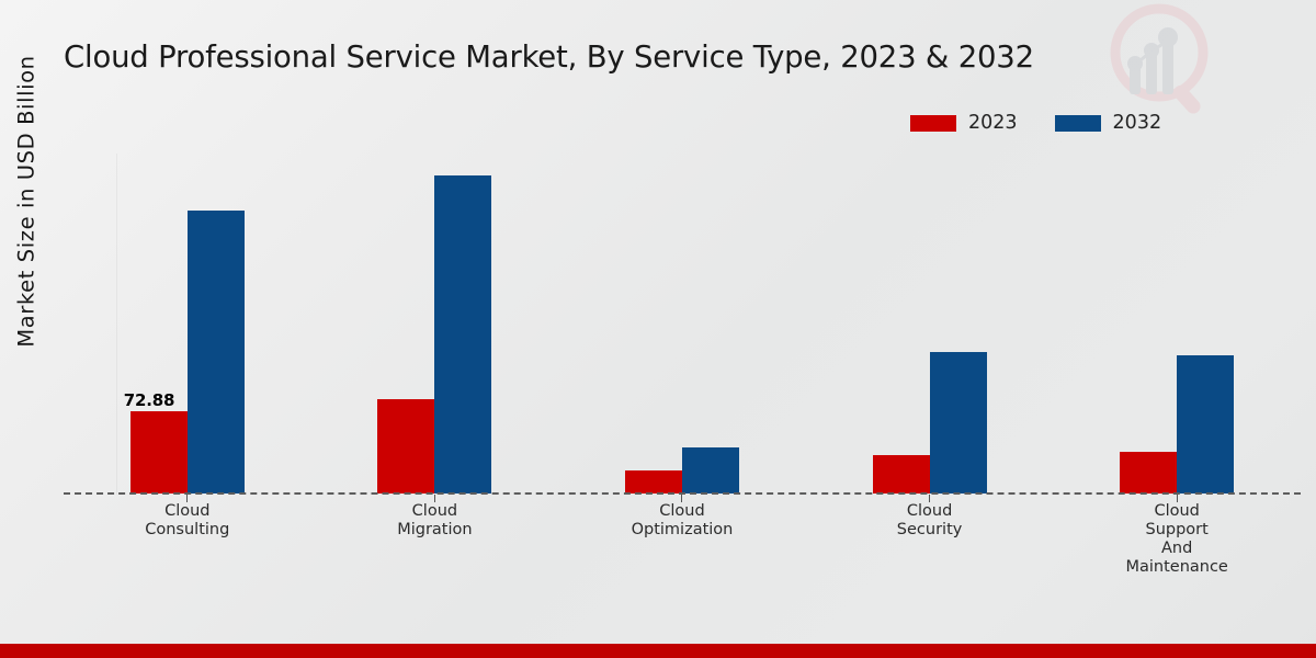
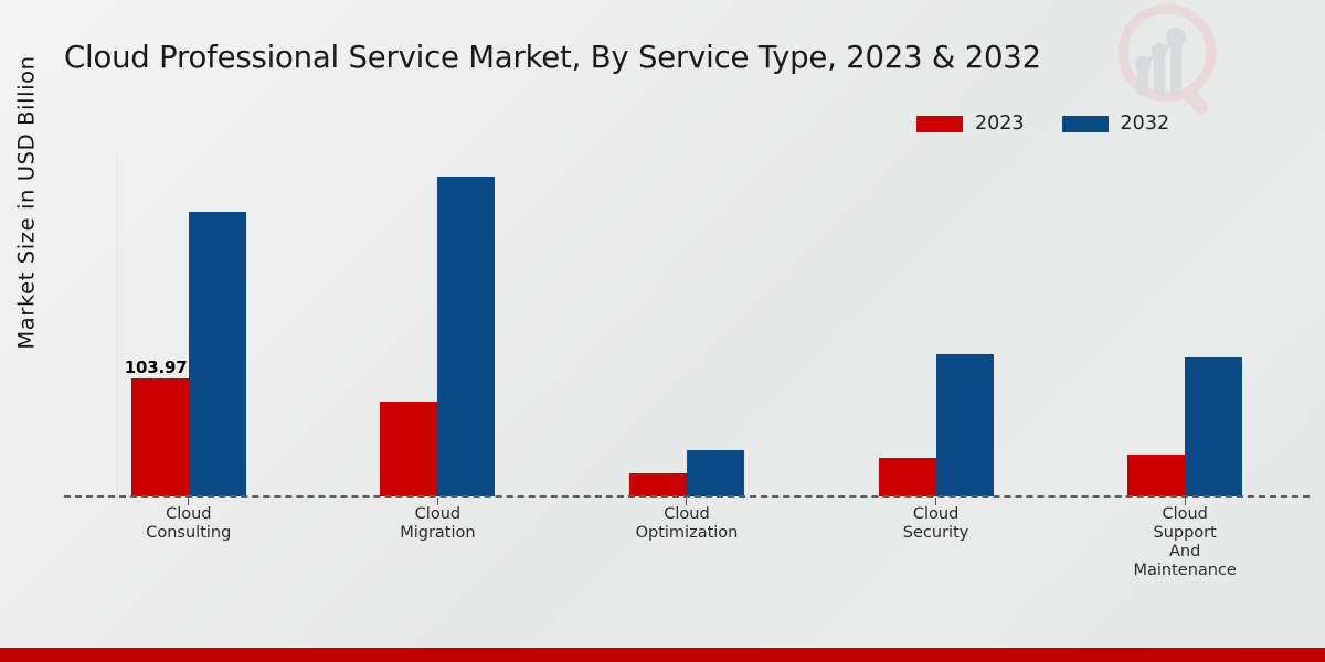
2023/Cloud Consulting: 72.88 -> 103.97
